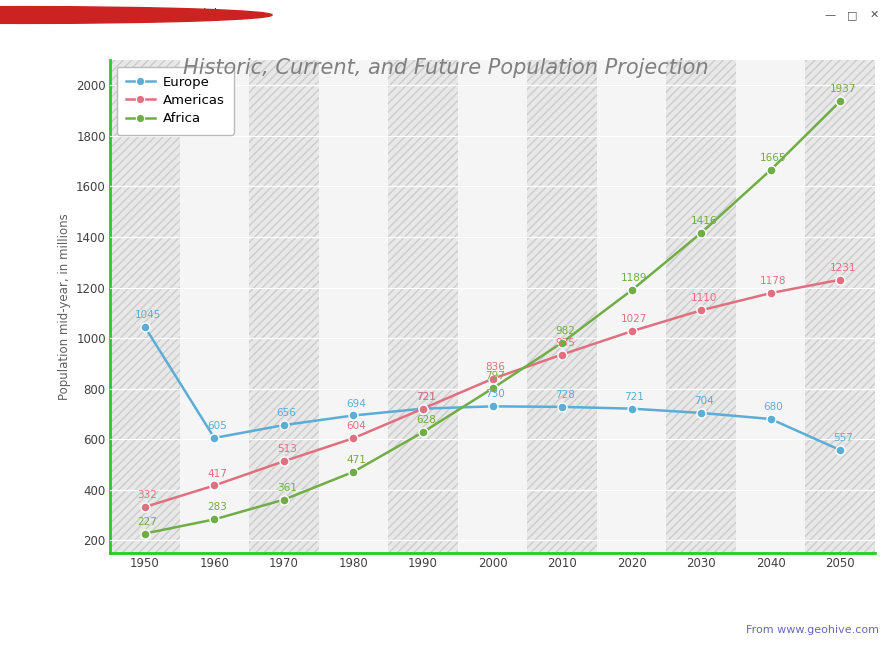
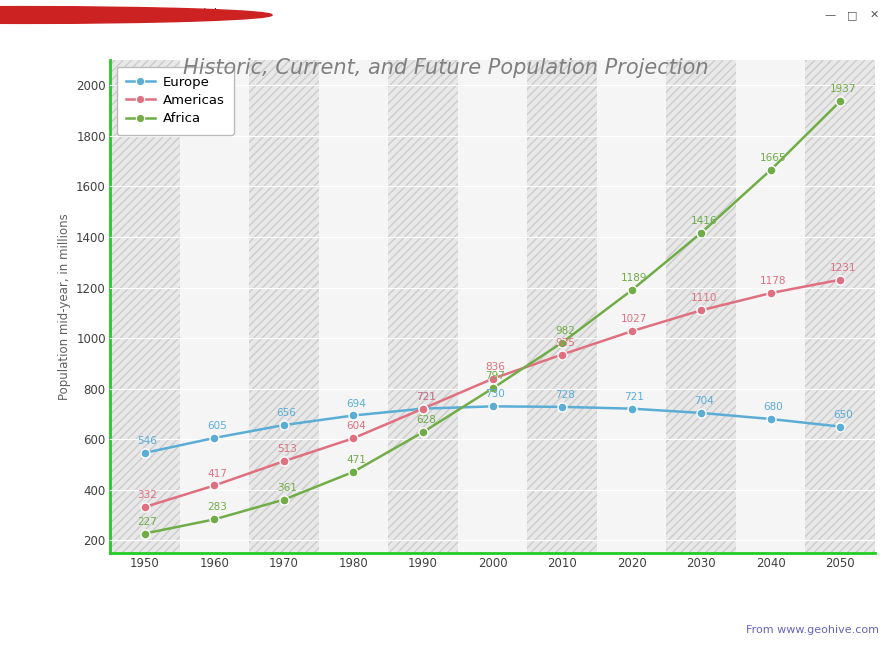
Europe/1950: 1045 -> 546
Europe/2050: 557 -> 650
